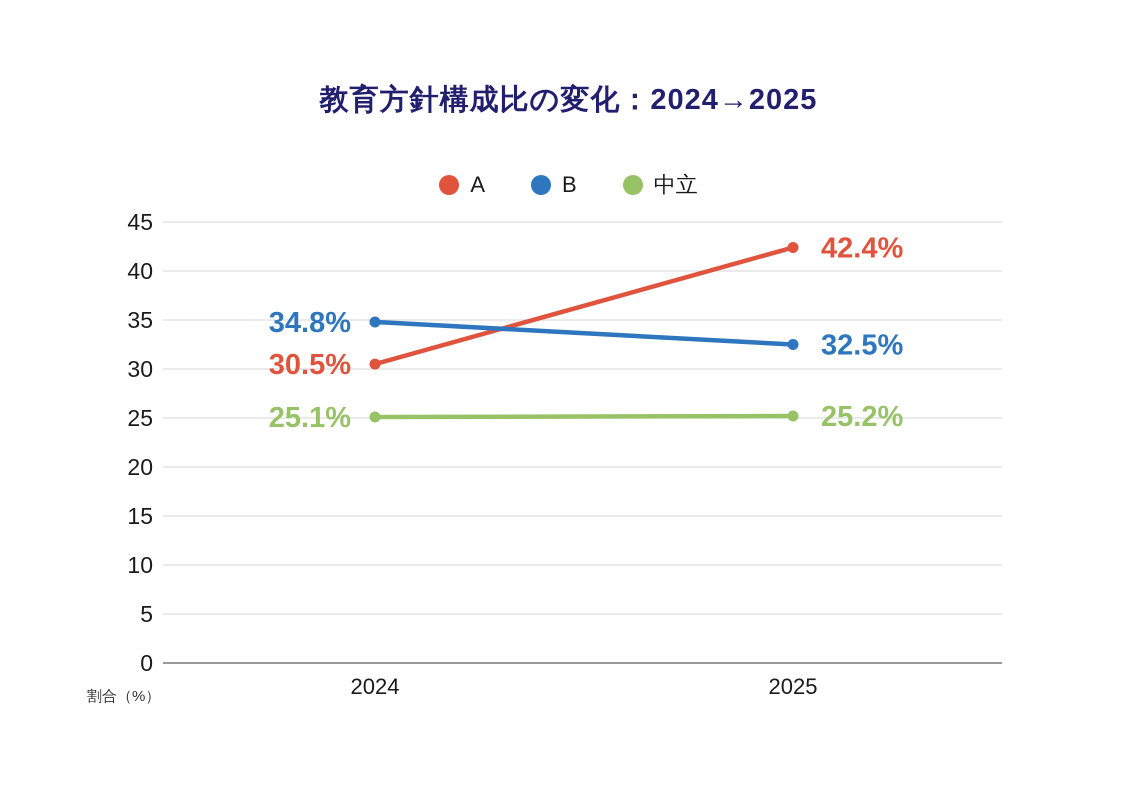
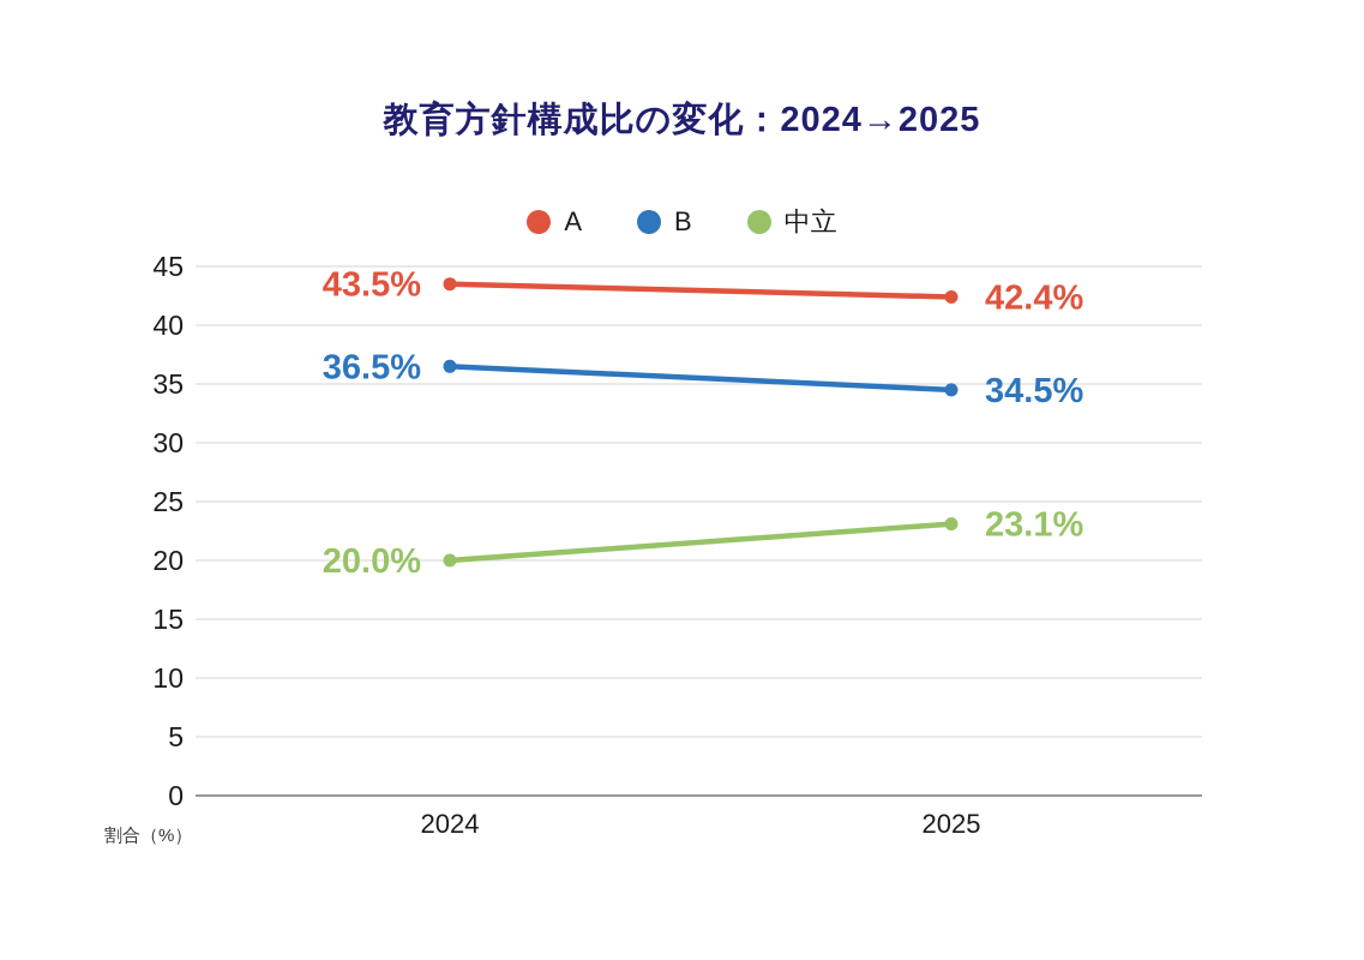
A/2024: 30.5% -> 43.5%
B/2024: 34.8% -> 36.5%
中立/2024: 25.1% -> 20.0%
B/2025: 32.5% -> 34.5%
中立/2025: 25.2% -> 23.1%
